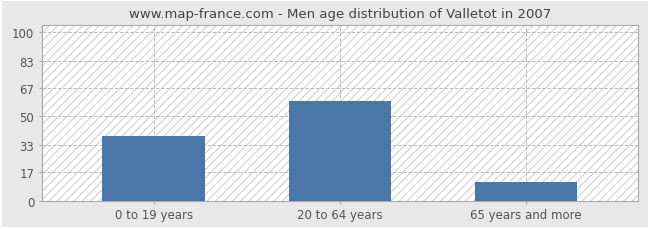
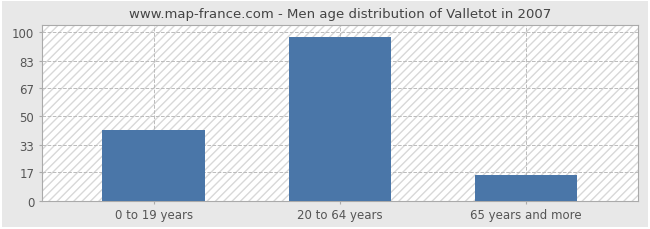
0 to 19 years: 38 -> 42
20 to 64 years: 59 -> 97
65 years and more: 11 -> 15
